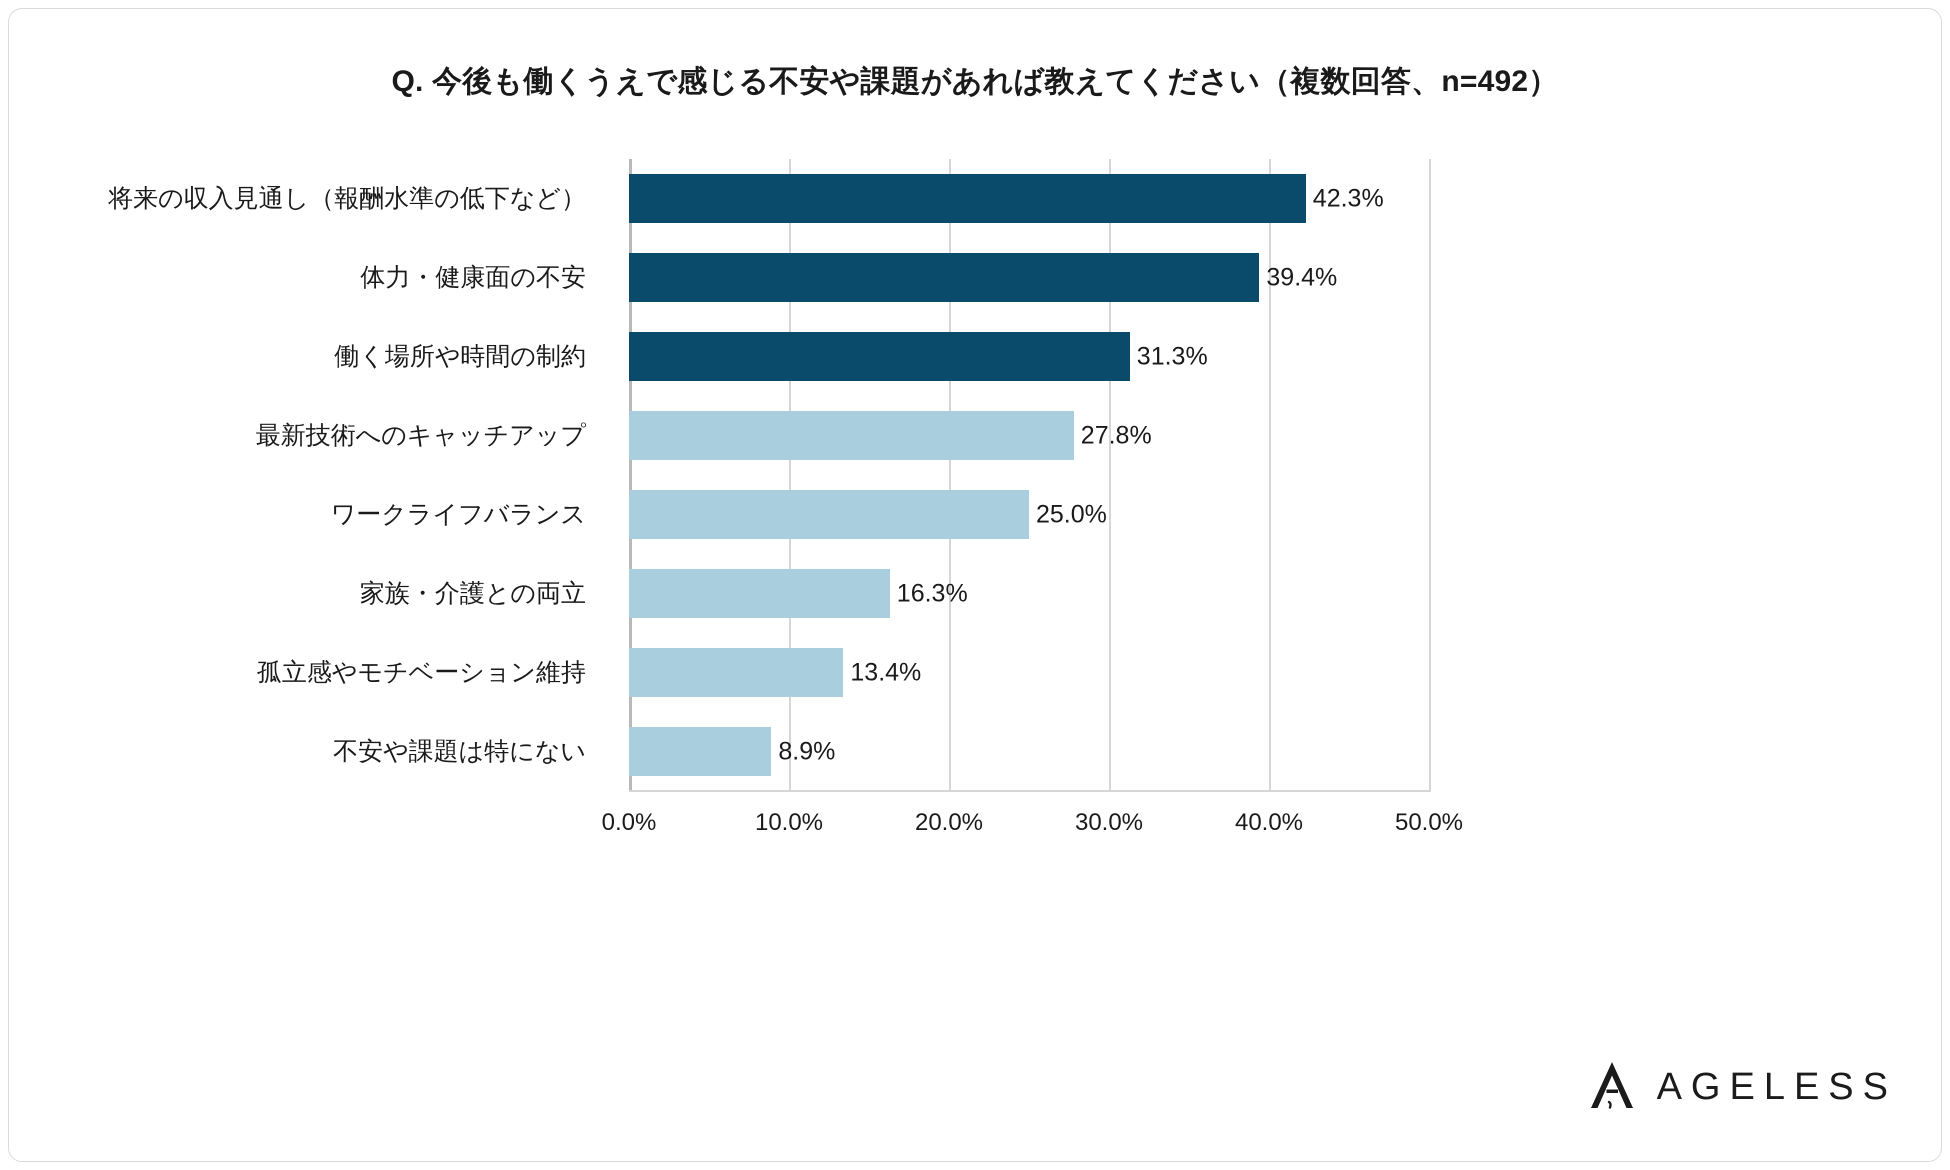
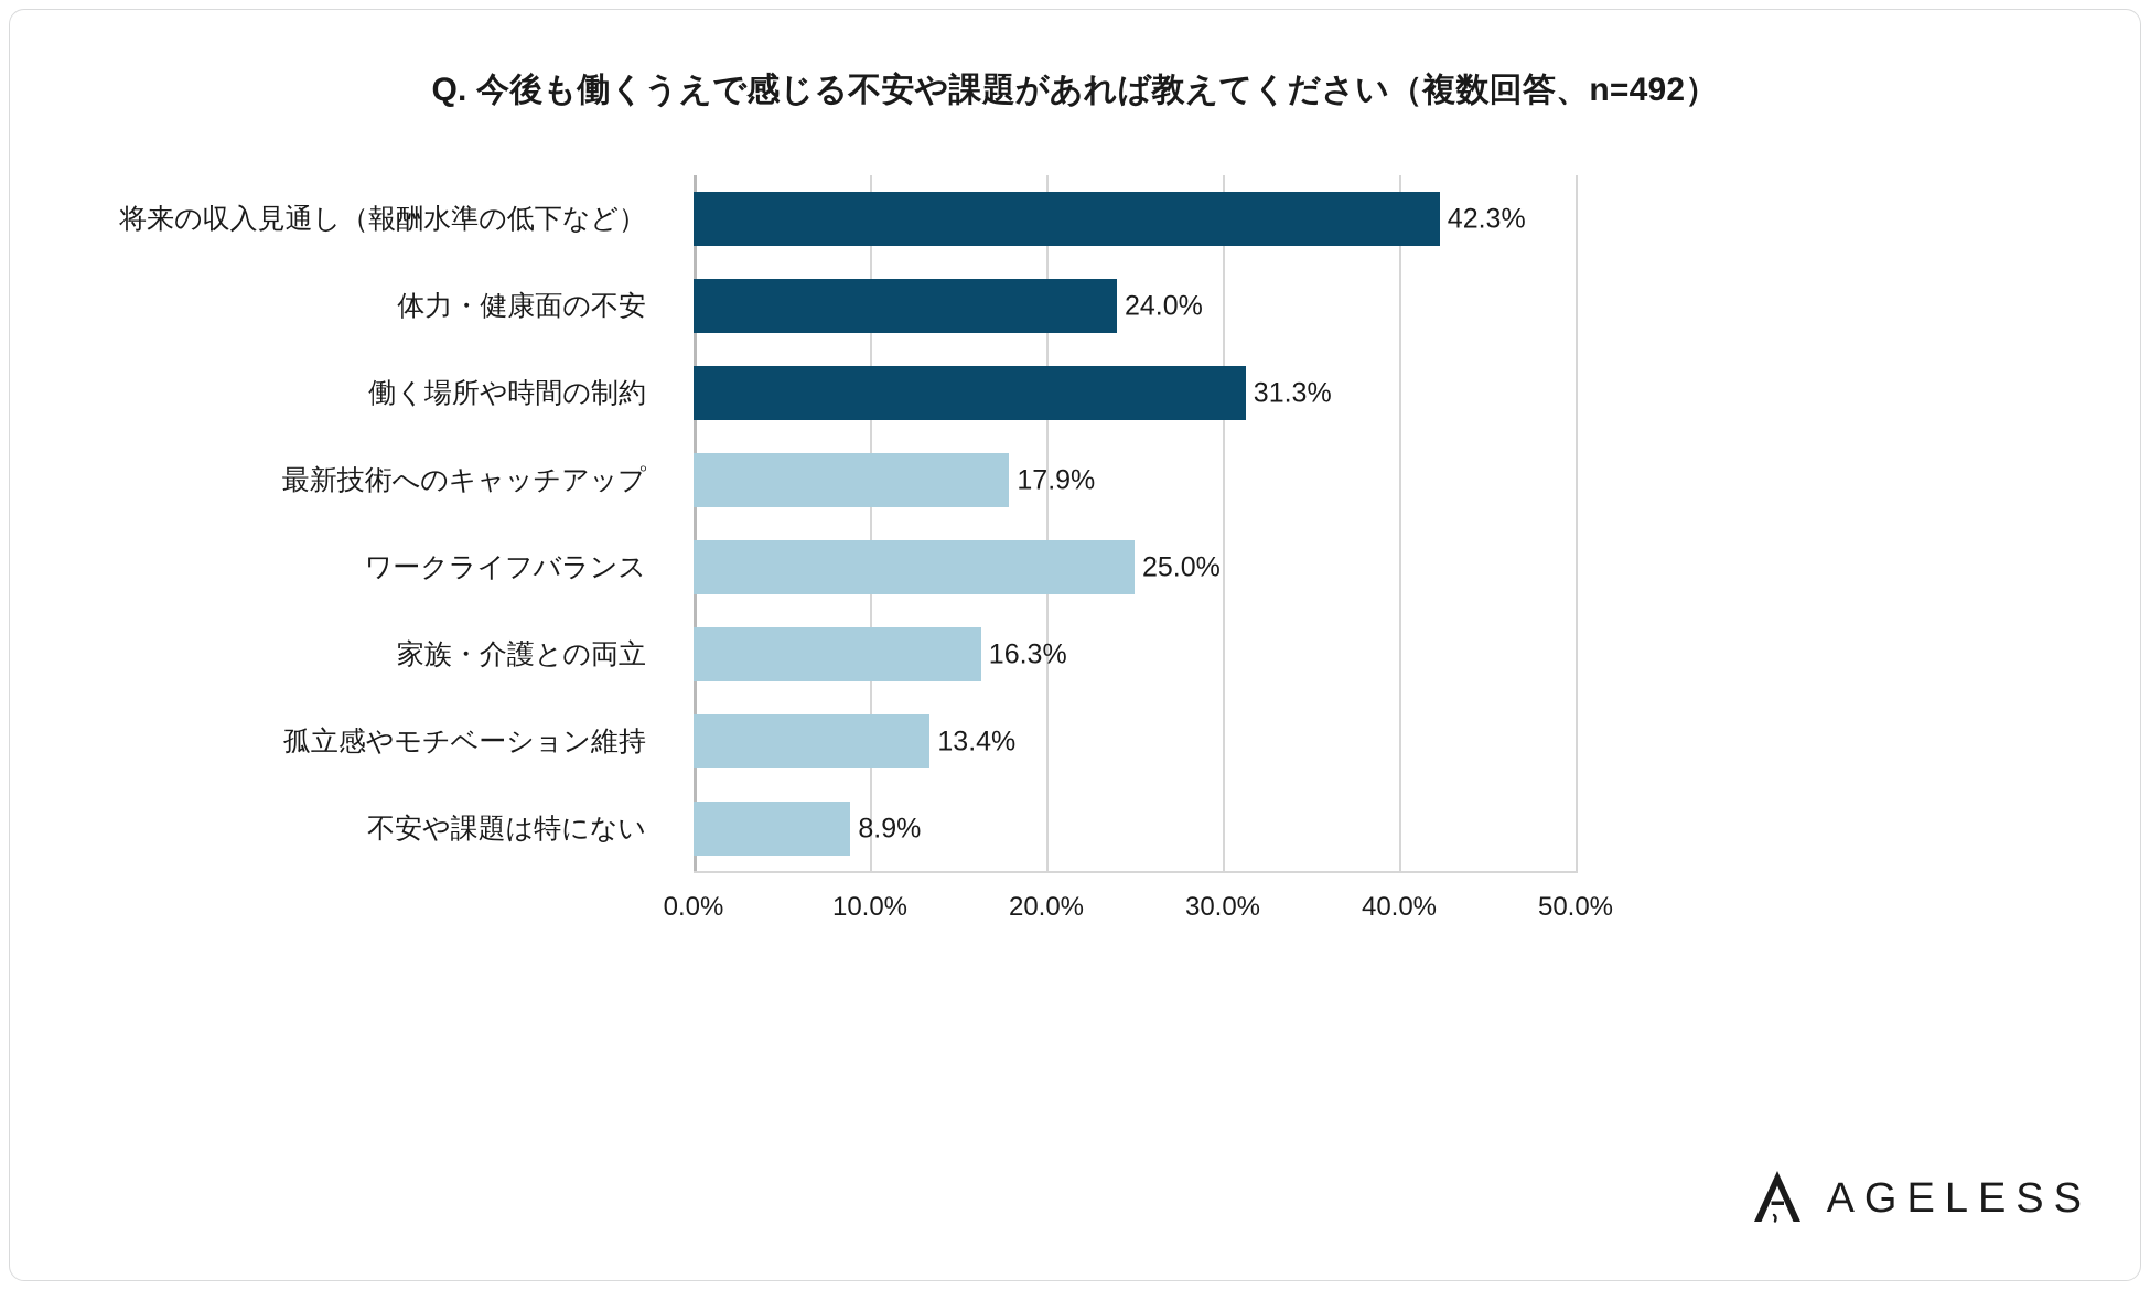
体力・健康面の不安: 39.4% -> 24.0%
最新技術へのキャッチアップ: 27.8% -> 17.9%
